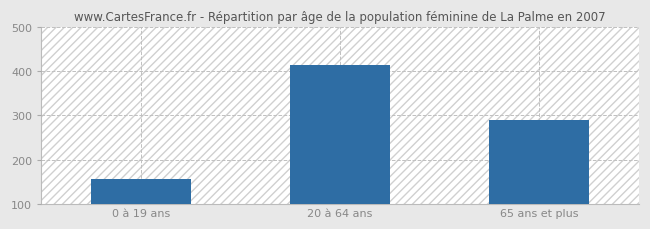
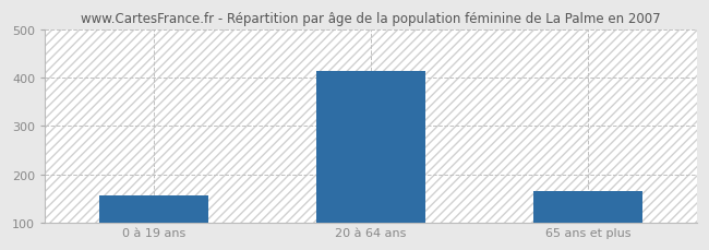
65 ans et plus: 290 -> 165
